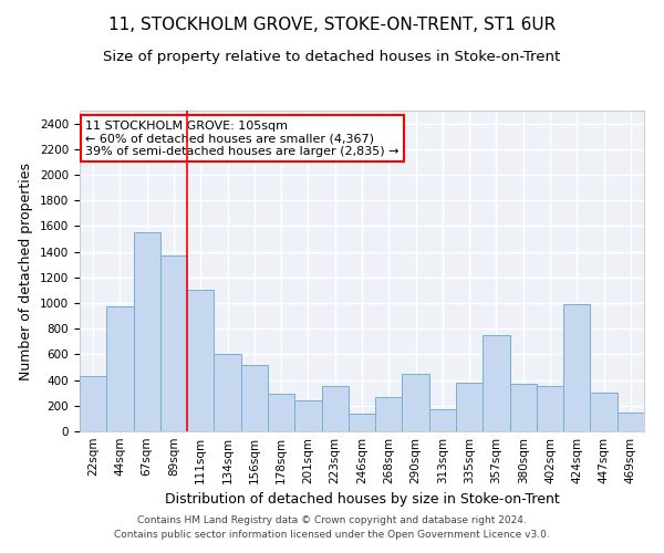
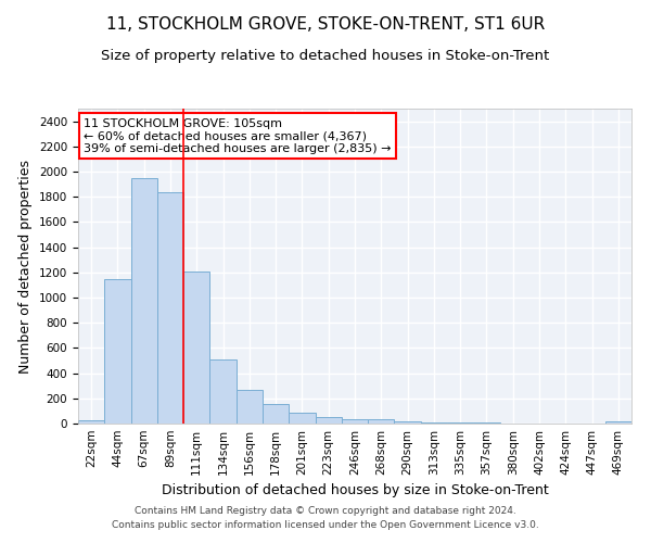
22sqm: 430 -> 30
44sqm: 970 -> 1150
67sqm: 1550 -> 1950
89sqm: 1370 -> 1840
111sqm: 1100 -> 1210
134sqm: 600 -> 510
156sqm: 520 -> 260
178sqm: 290 -> 160
201sqm: 240 -> 80
223sqm: 350 -> 50
246sqm: 140 -> 40
268sqm: 270 -> 40
290sqm: 450 -> 20
313sqm: 170 -> 10
335sqm: 380 -> 10
357sqm: 750 -> 0
380sqm: 370 -> 0
402sqm: 350 -> 0
424sqm: 990 -> 0
447sqm: 300 -> 0
469sqm: 150 -> 20
